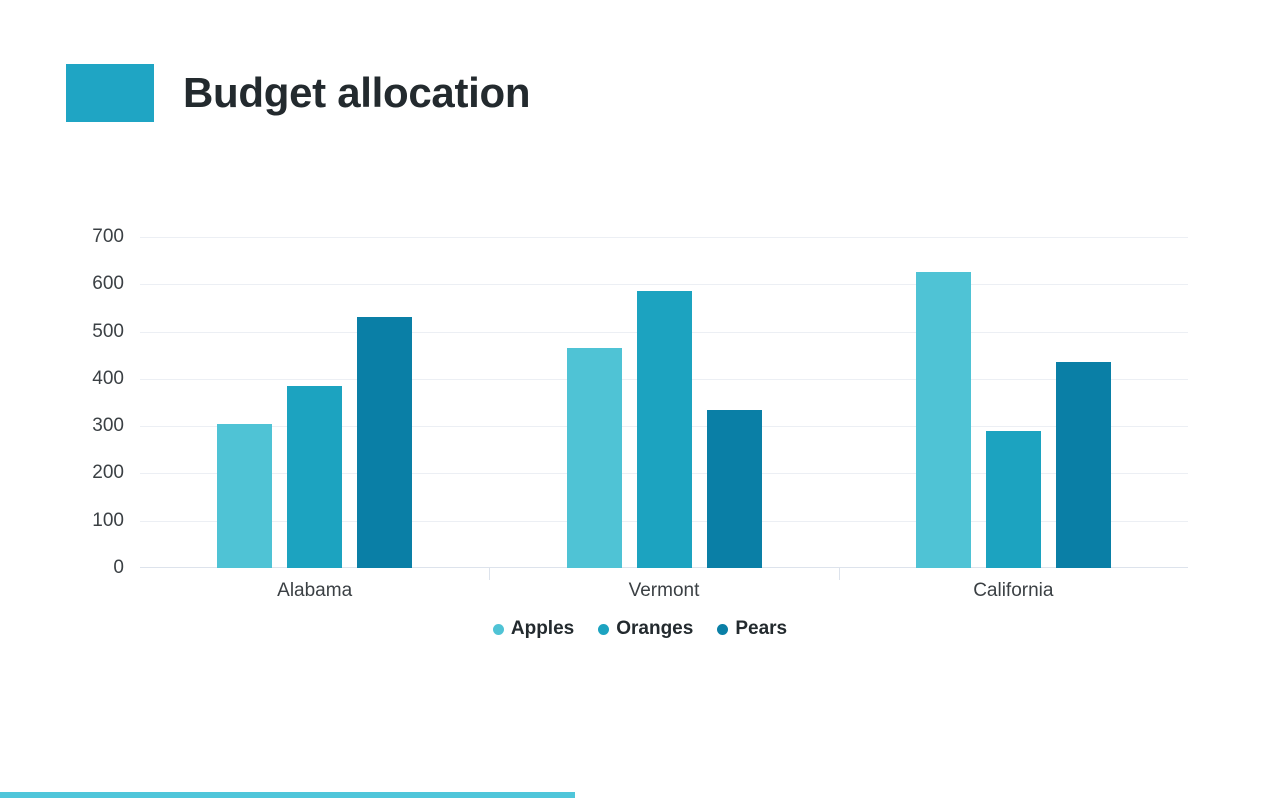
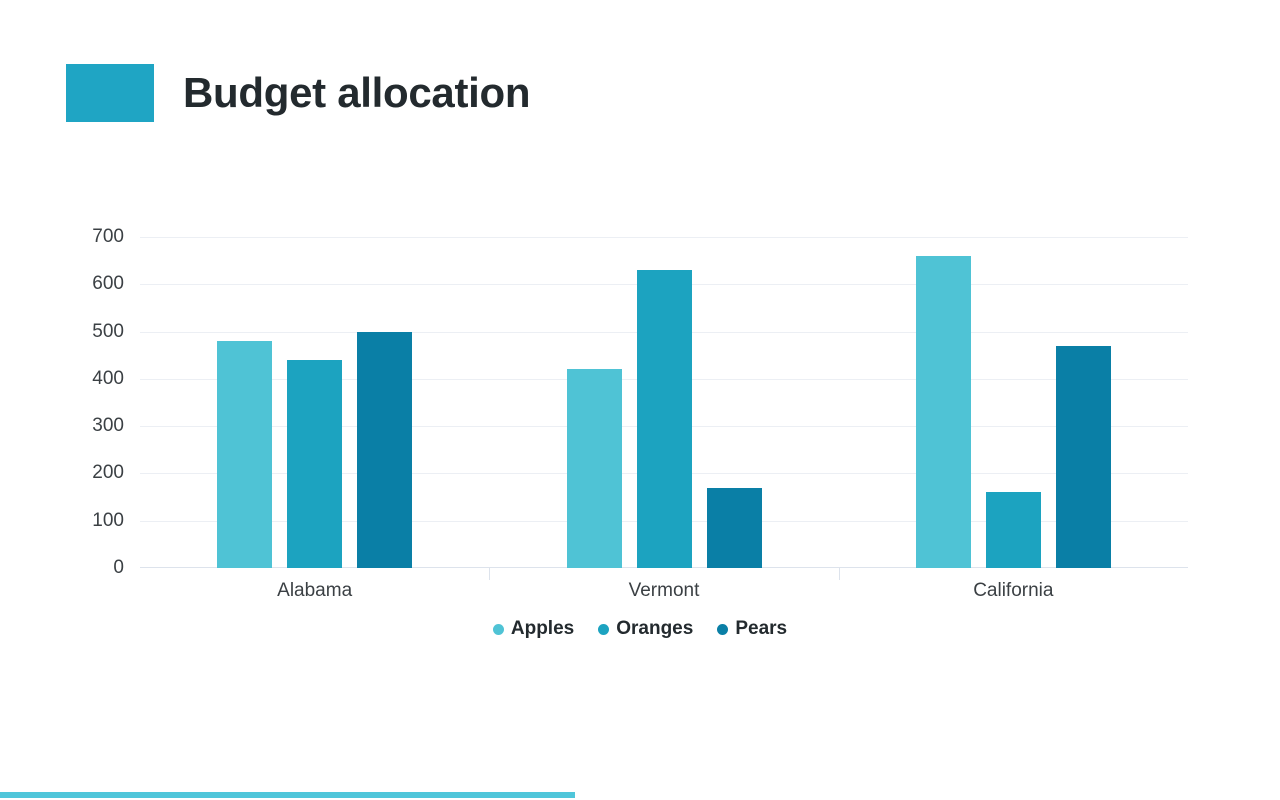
Apples/Alabama: 300 -> 480
Oranges/Alabama: 380 -> 440
Pears/Alabama: 530 -> 500
Apples/Vermont: 460 -> 420
Oranges/Vermont: 580 -> 630
Pears/Vermont: 340 -> 170
Apples/California: 620 -> 660
Oranges/California: 290 -> 160
Pears/California: 440 -> 470
